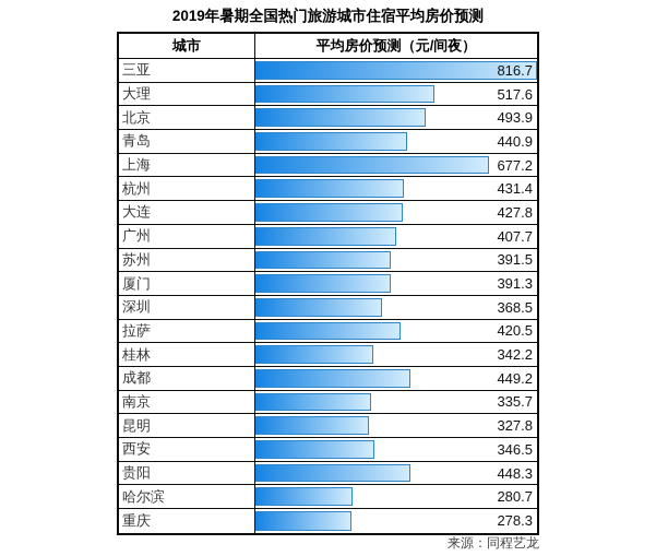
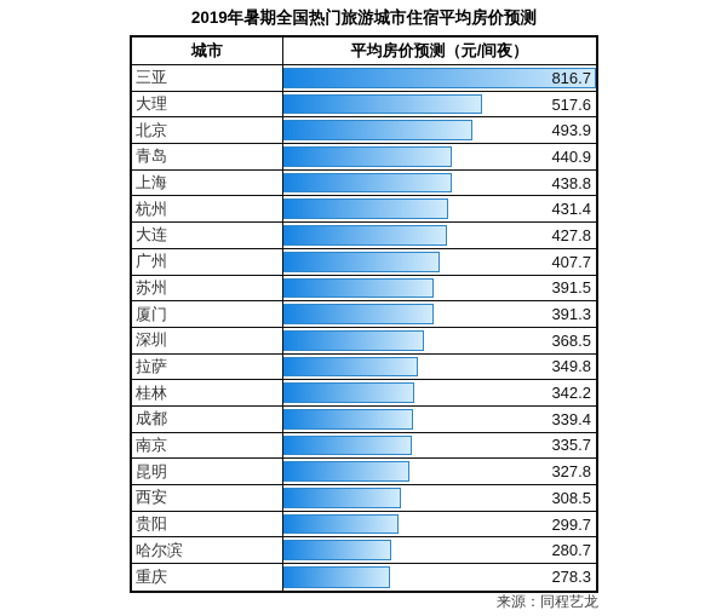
上海: 677.2 -> 438.8
拉萨: 420.5 -> 349.8
成都: 449.2 -> 339.4
西安: 346.5 -> 308.5
贵阳: 448.3 -> 299.7
